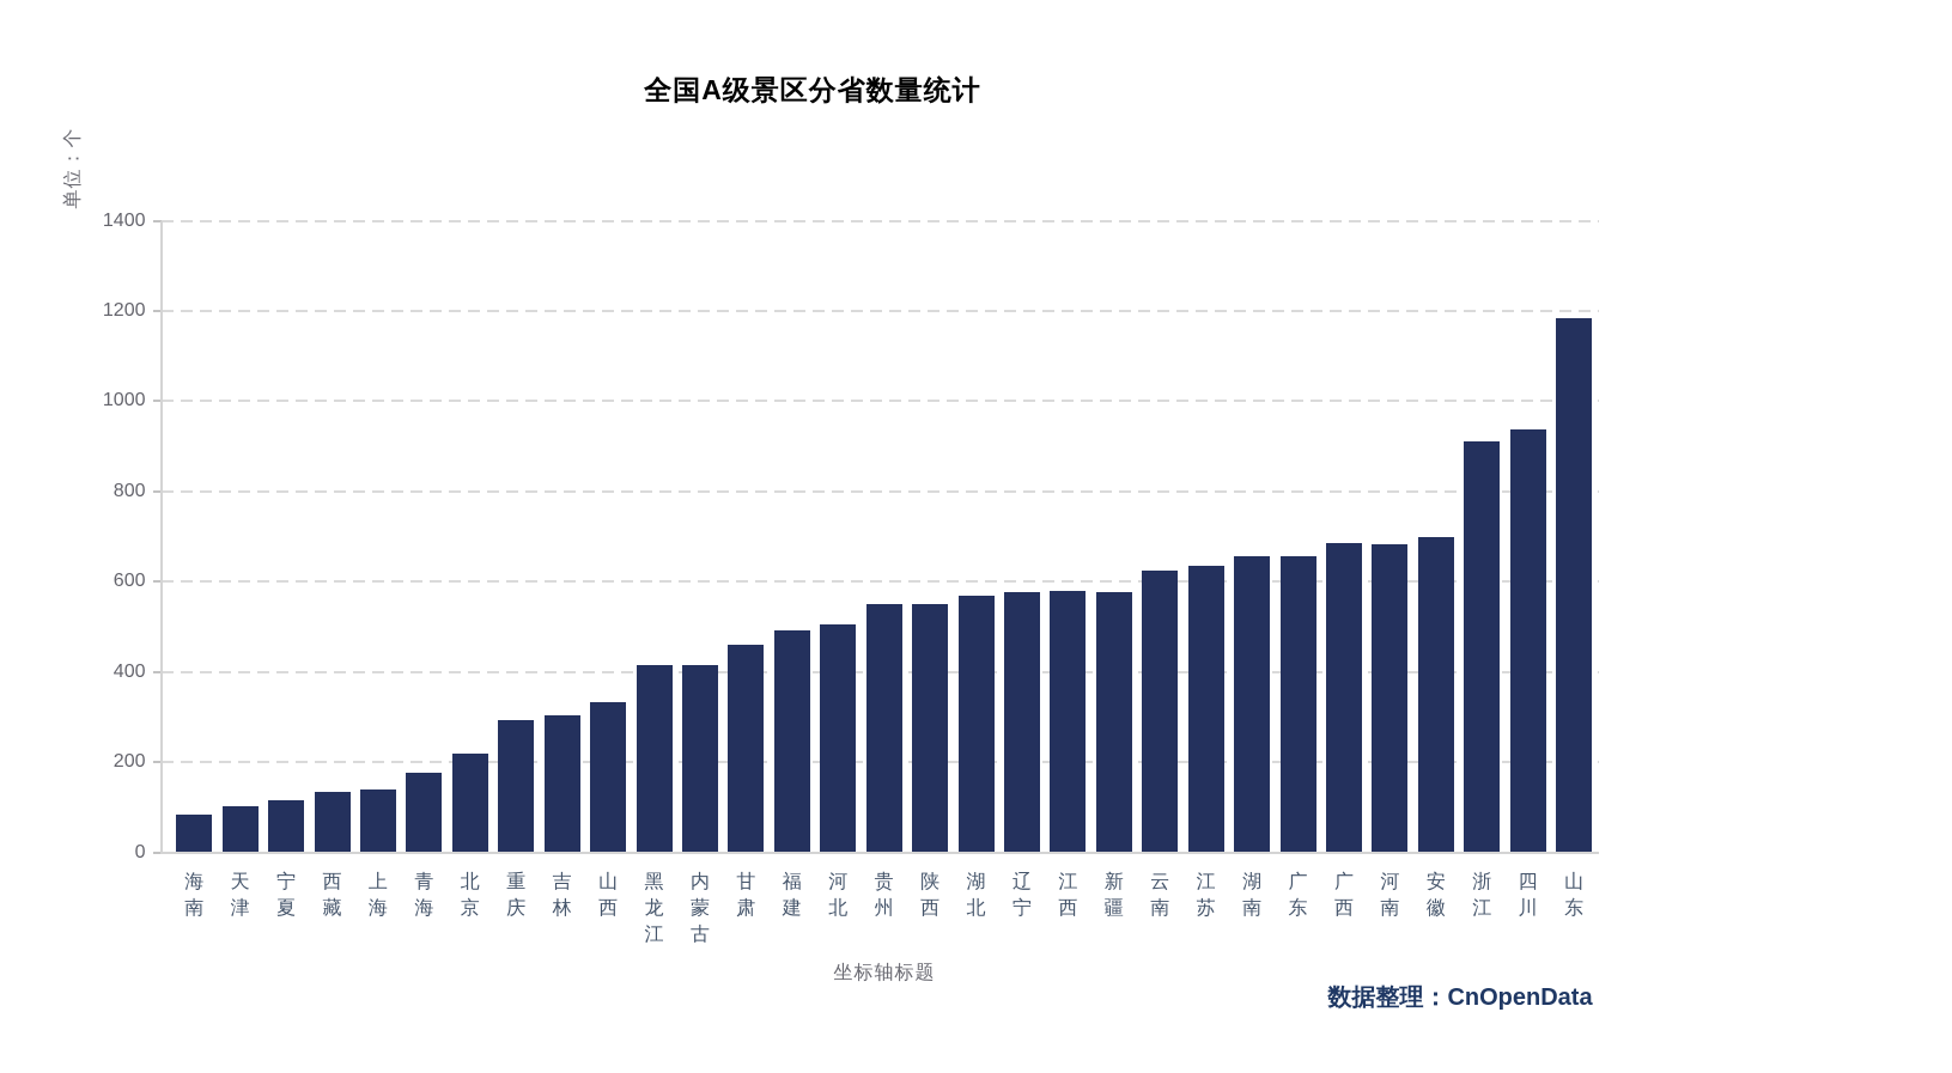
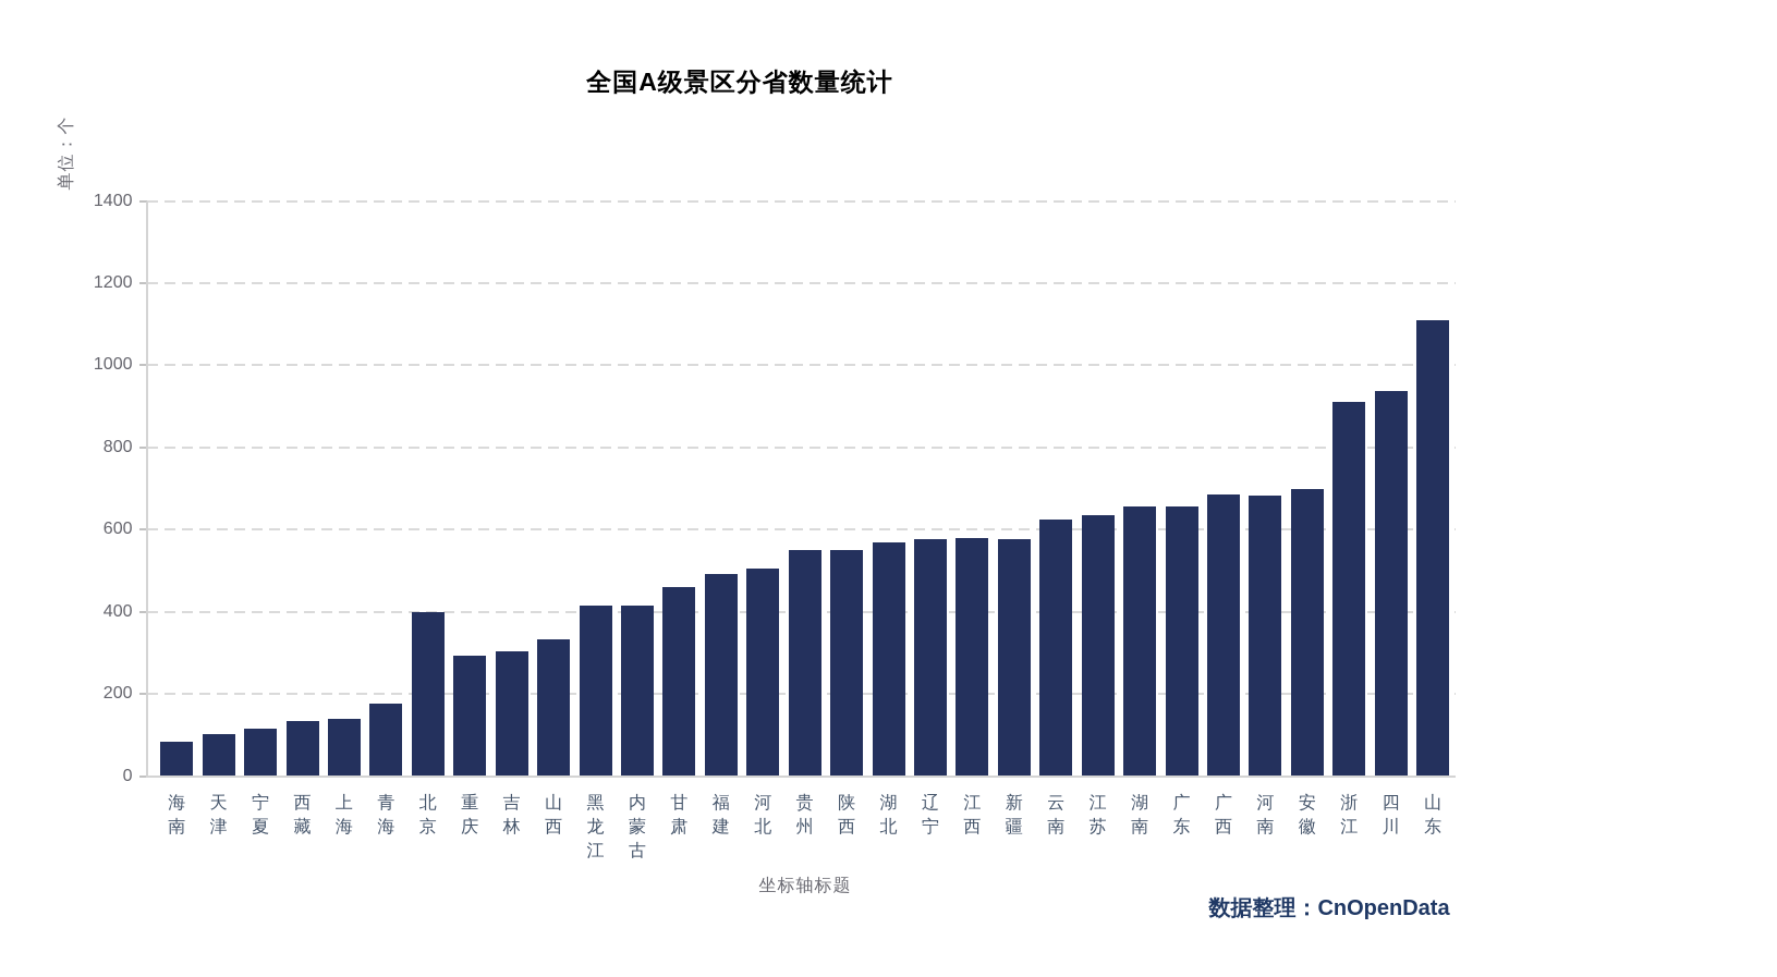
北京: 220 -> 400
山东: 1180 -> 1110
